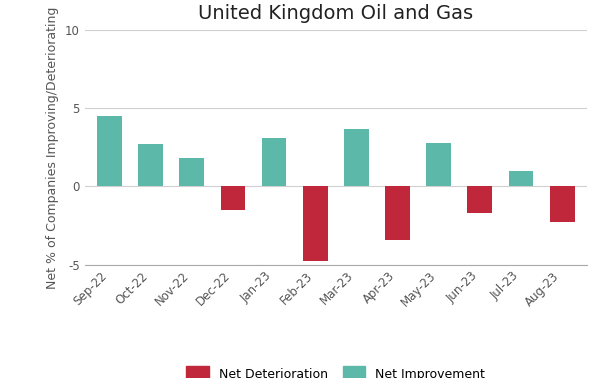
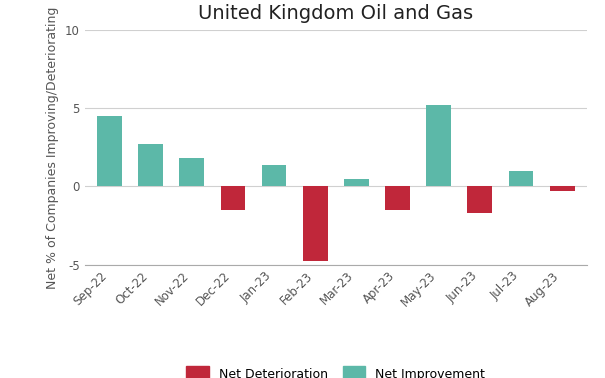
Jan-23: 3.1 -> 1.4
Mar-23: 3.7 -> 0.5
Apr-23: -3.4 -> -1.5
May-23: 2.8 -> 5.2
Aug-23: -2.3 -> -0.3
